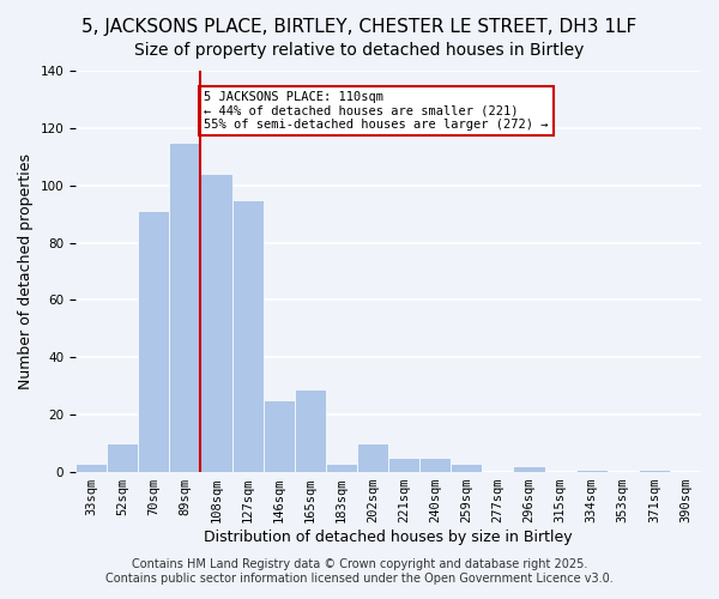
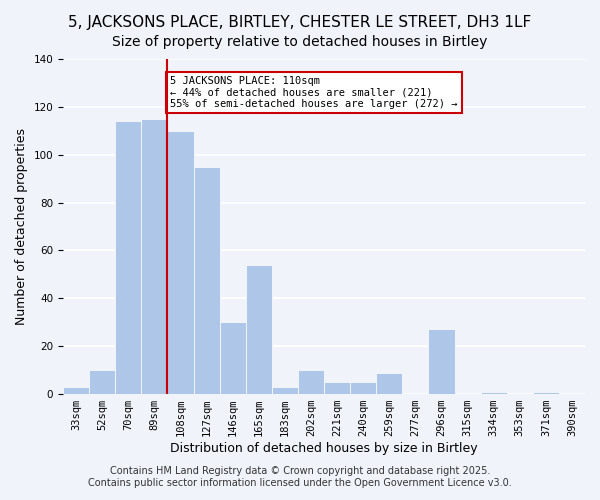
70sqm: 91 -> 114
108sqm: 104 -> 110
146sqm: 25 -> 30
165sqm: 29 -> 54
259sqm: 3 -> 9
296sqm: 2 -> 27
